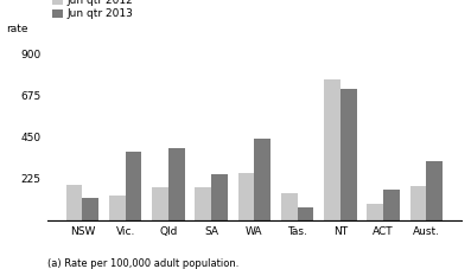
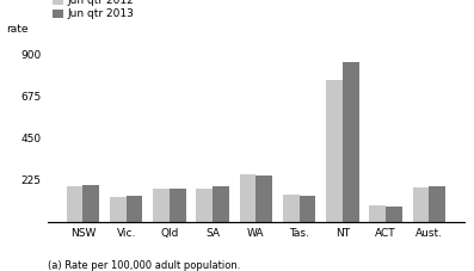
Jun qtr 2013/NSW: 120 -> 200
Jun qtr 2013/Vic.: 370 -> 140
Jun qtr 2013/Qld: 390 -> 180
Jun qtr 2013/SA: 250 -> 190
Jun qtr 2013/WA: 440 -> 250
Jun qtr 2013/Tas.: 70 -> 140
Jun qtr 2013/NT: 710 -> 860
Jun qtr 2013/ACT: 170 -> 80
Jun qtr 2013/Aust.: 320 -> 190
